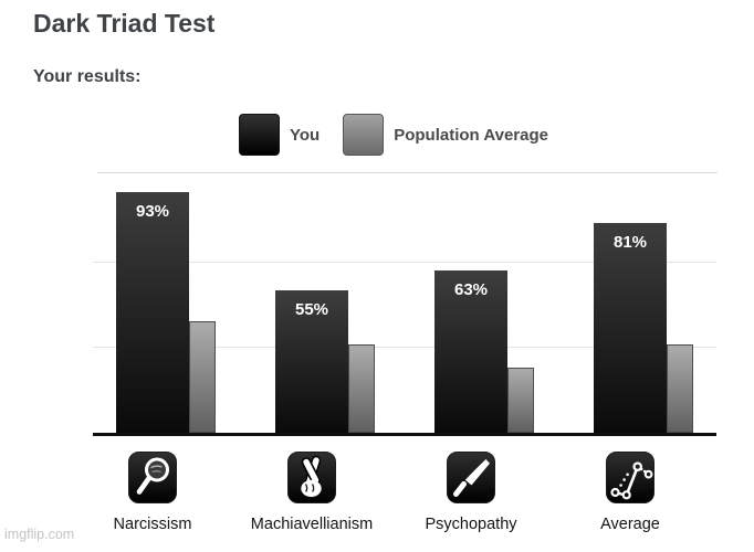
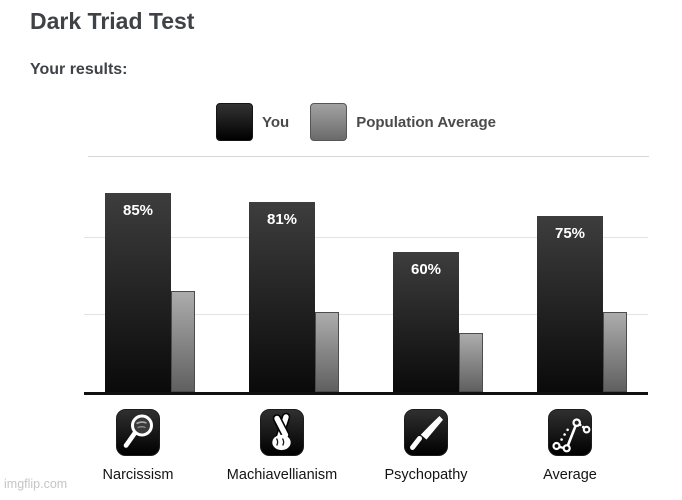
You/Narcissism: 93% -> 85%
You/Machiavellianism: 55% -> 81%
You/Psychopathy: 63% -> 60%
You/Average: 81% -> 75%
